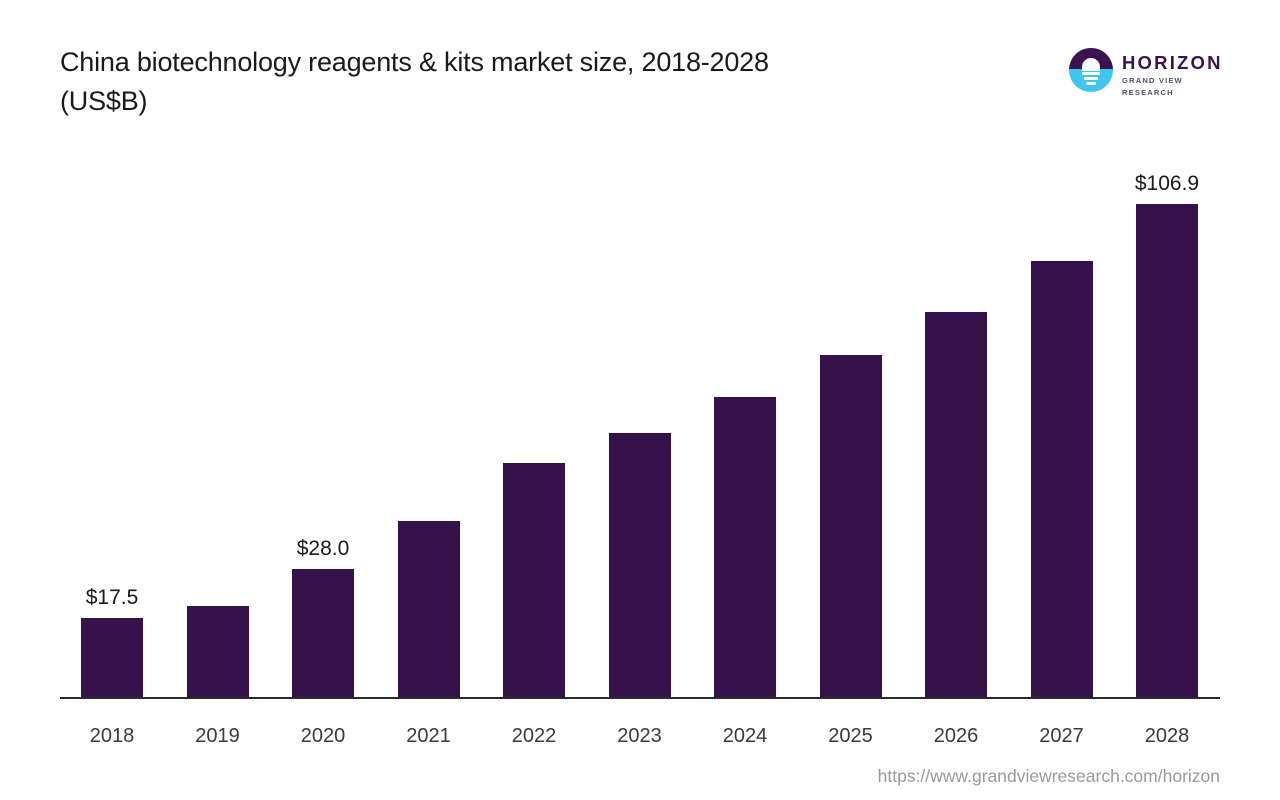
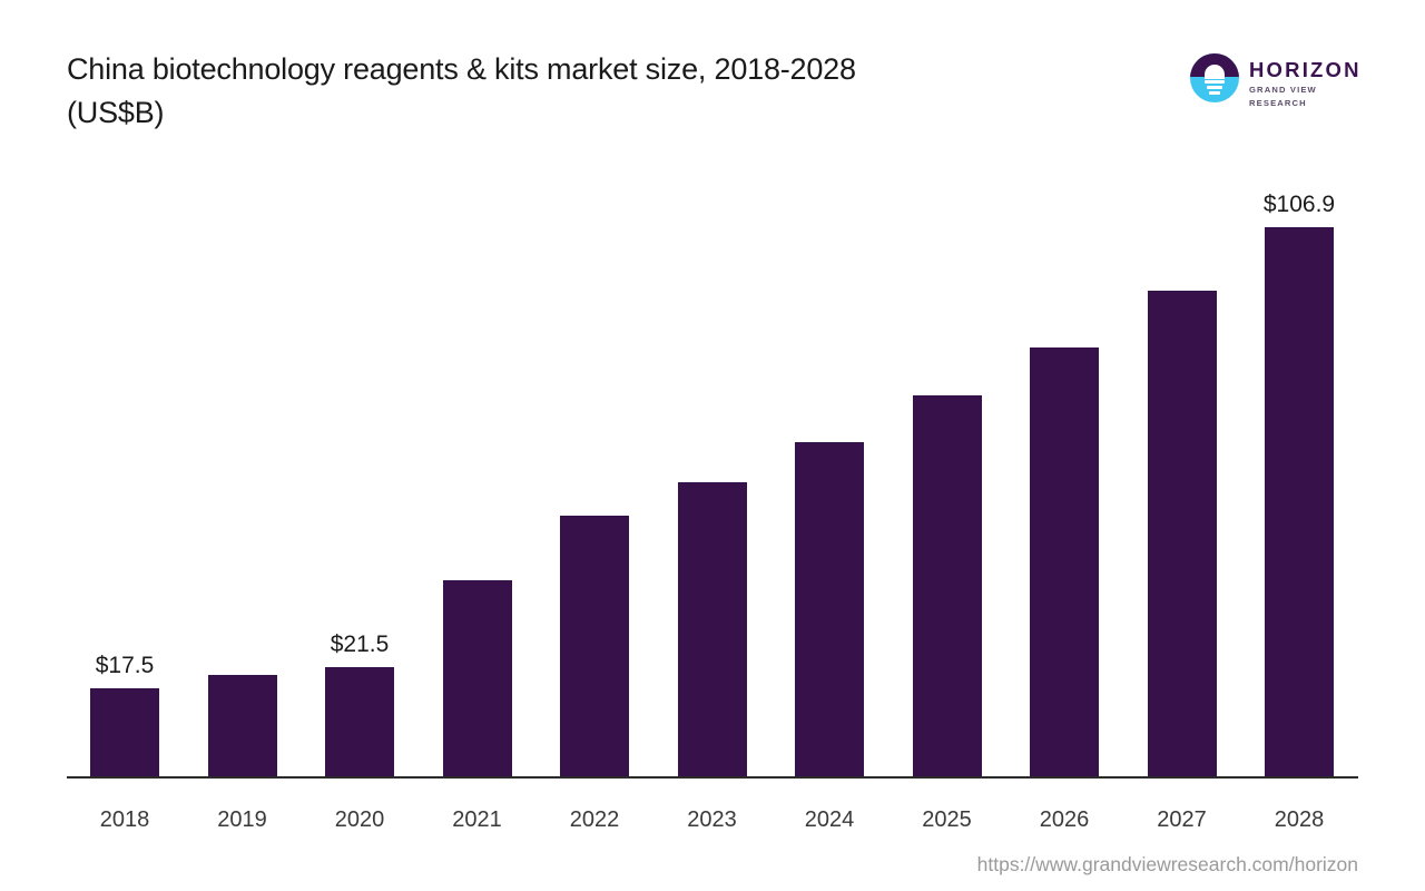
2020: $28.0 -> $21.5
